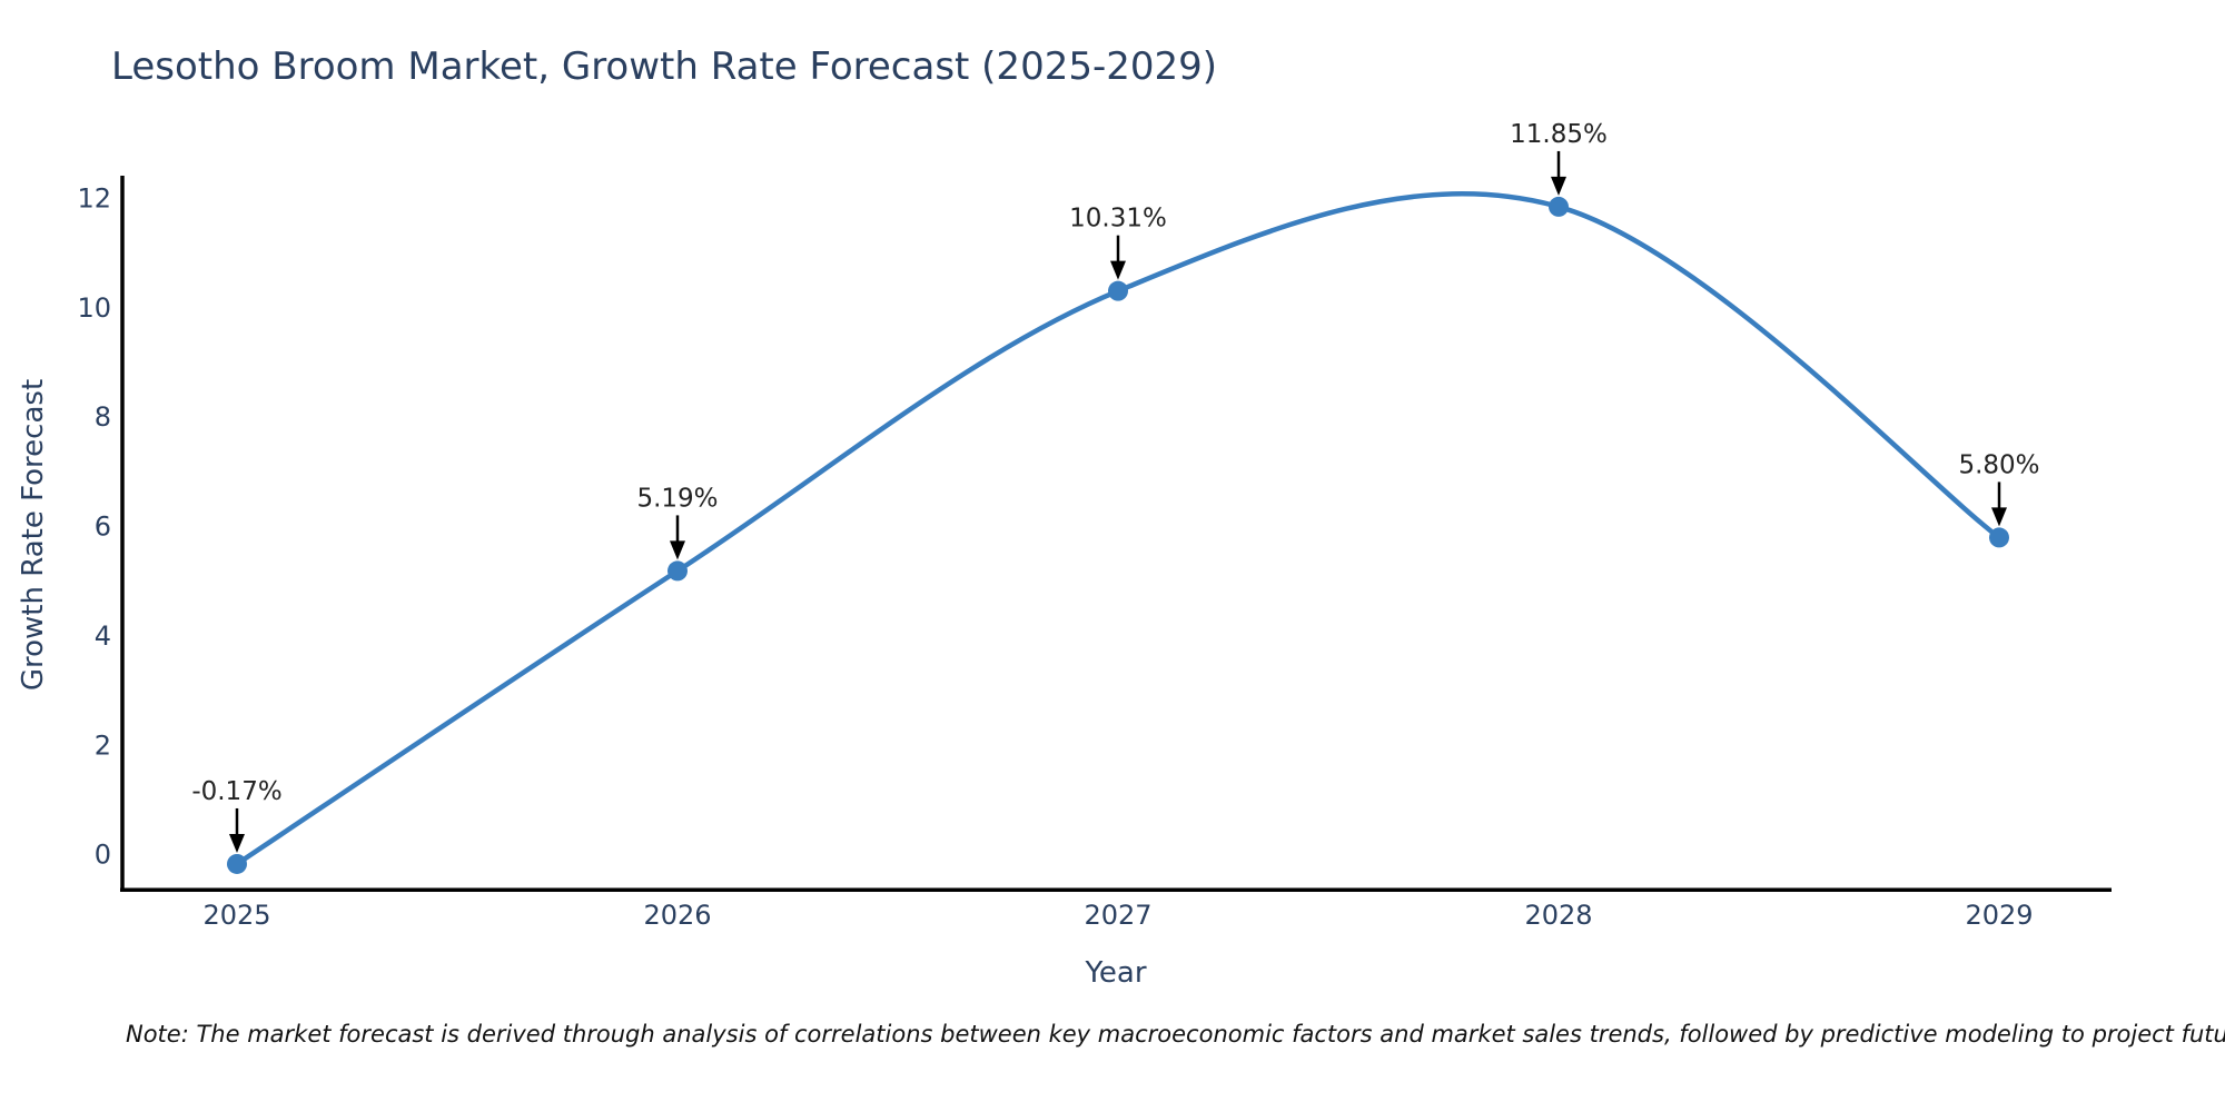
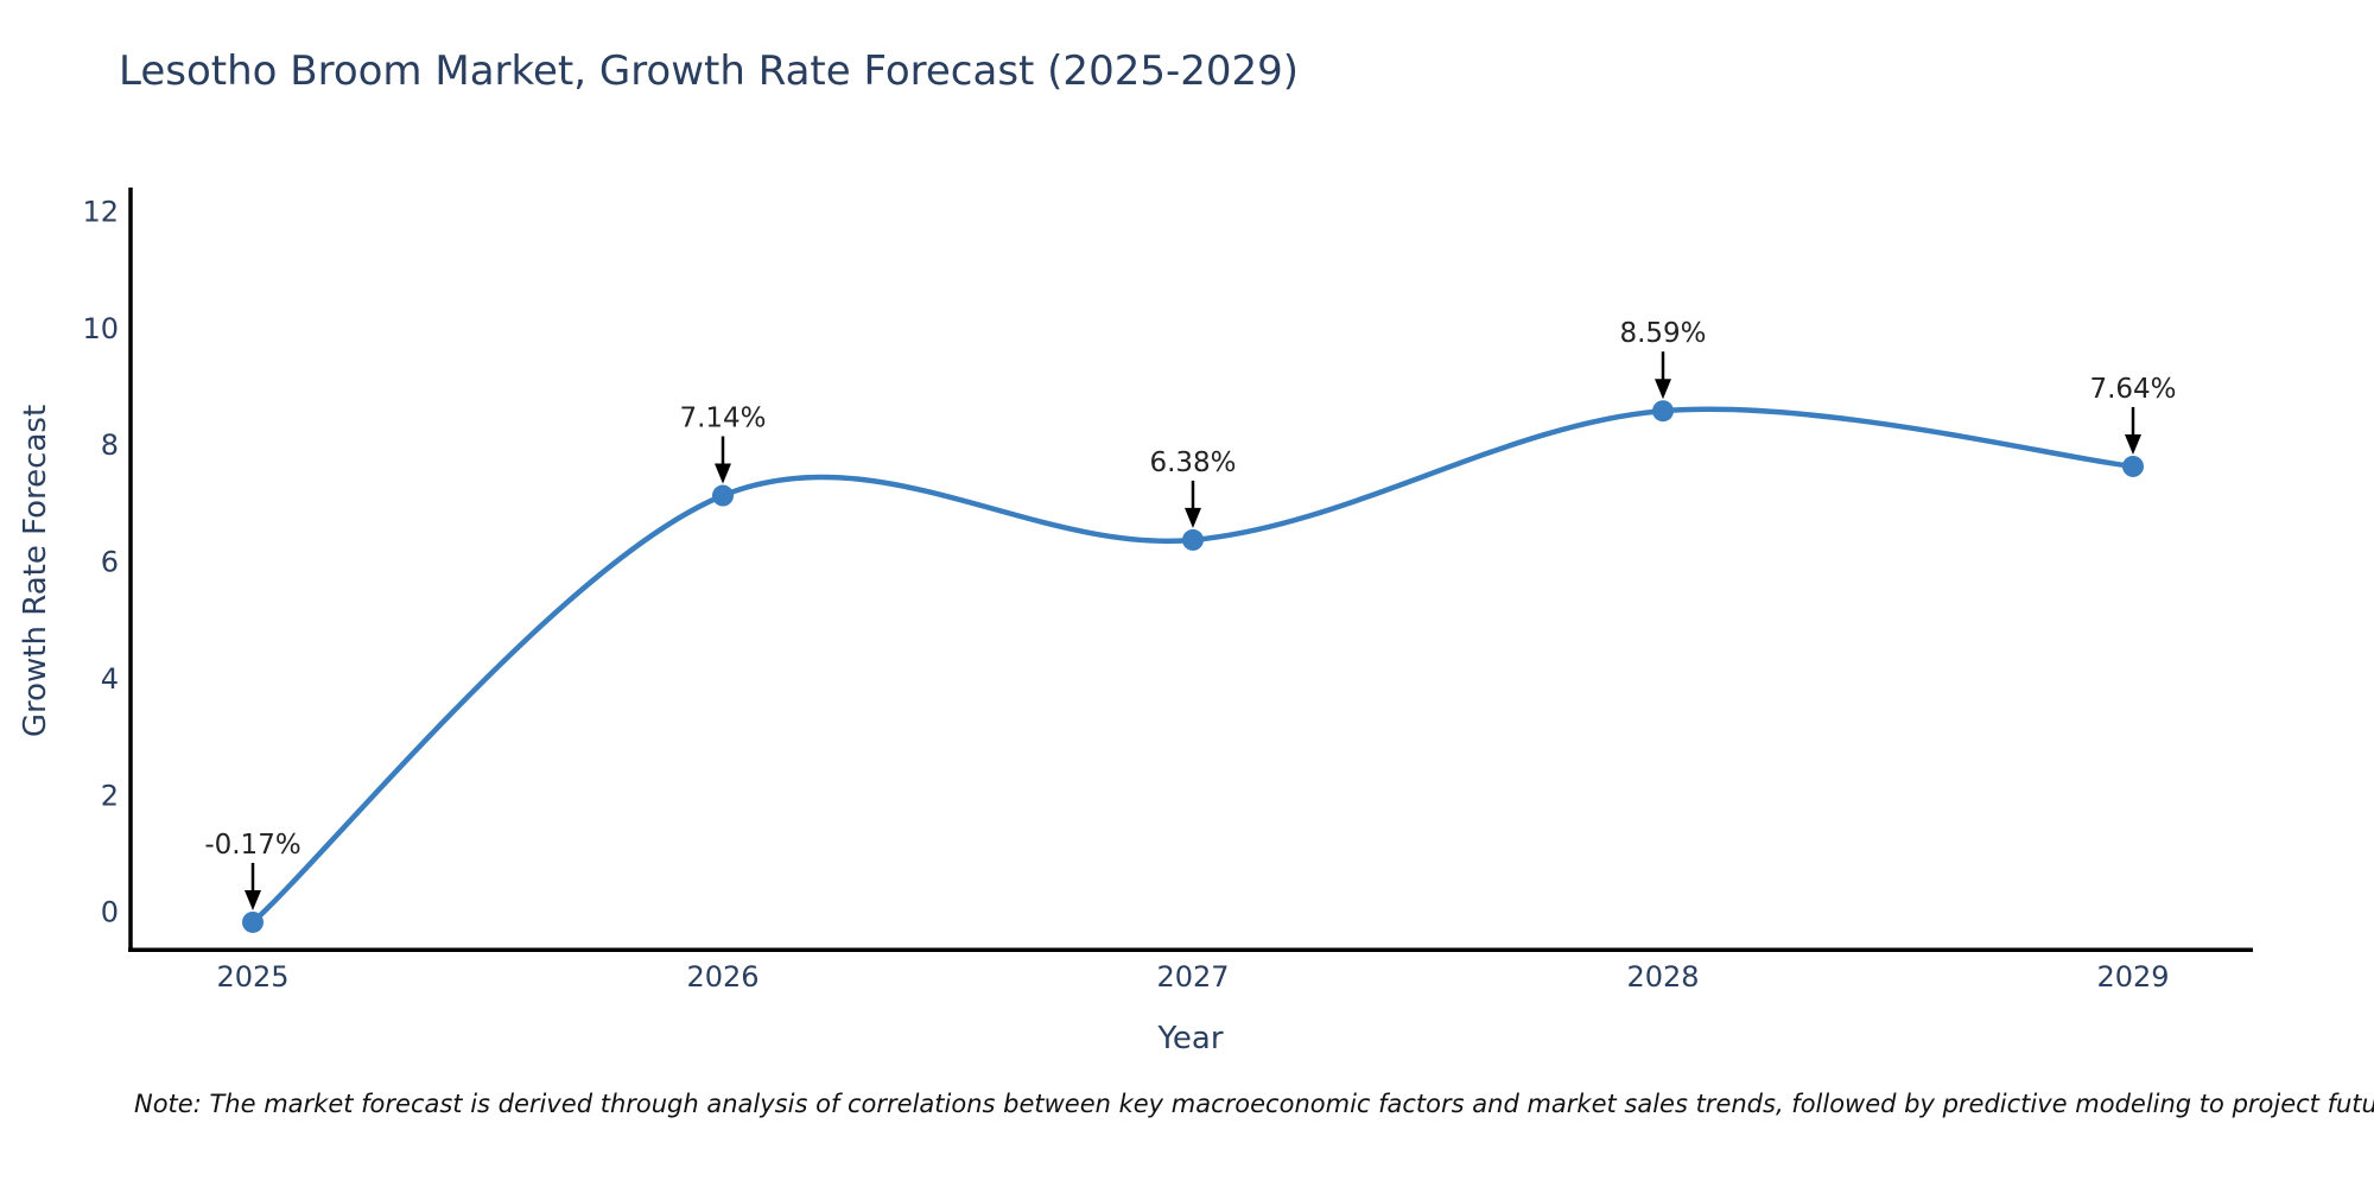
2026: 5.19% -> 7.14%
2027: 10.31% -> 6.38%
2028: 11.85% -> 8.59%
2029: 5.80% -> 7.64%
